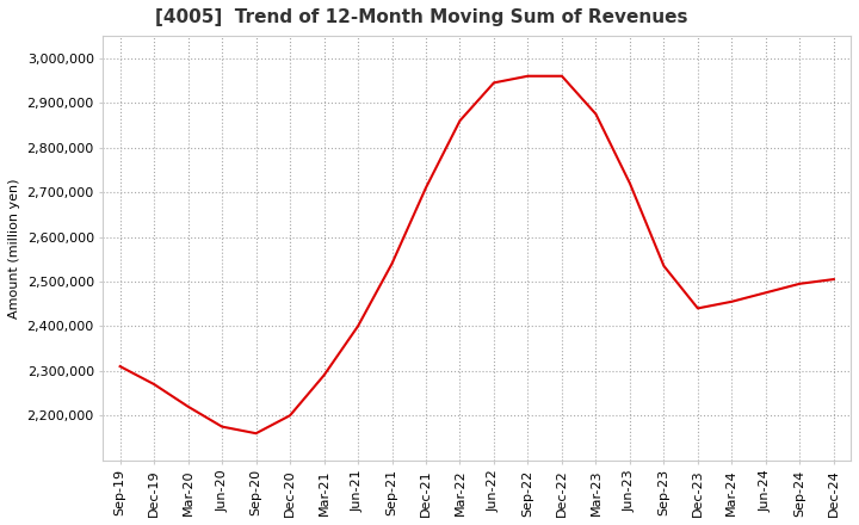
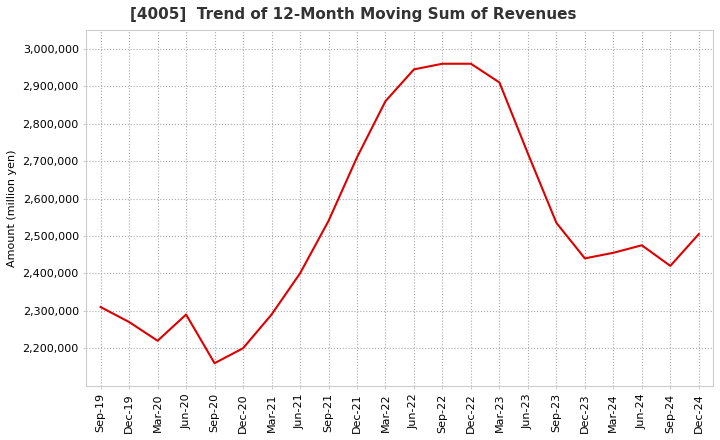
Jun-20: 2,175,000 -> 2,290,000
Mar-23: 2,875,000 -> 2,910,000
Sep-24: 2,495,000 -> 2,420,000
